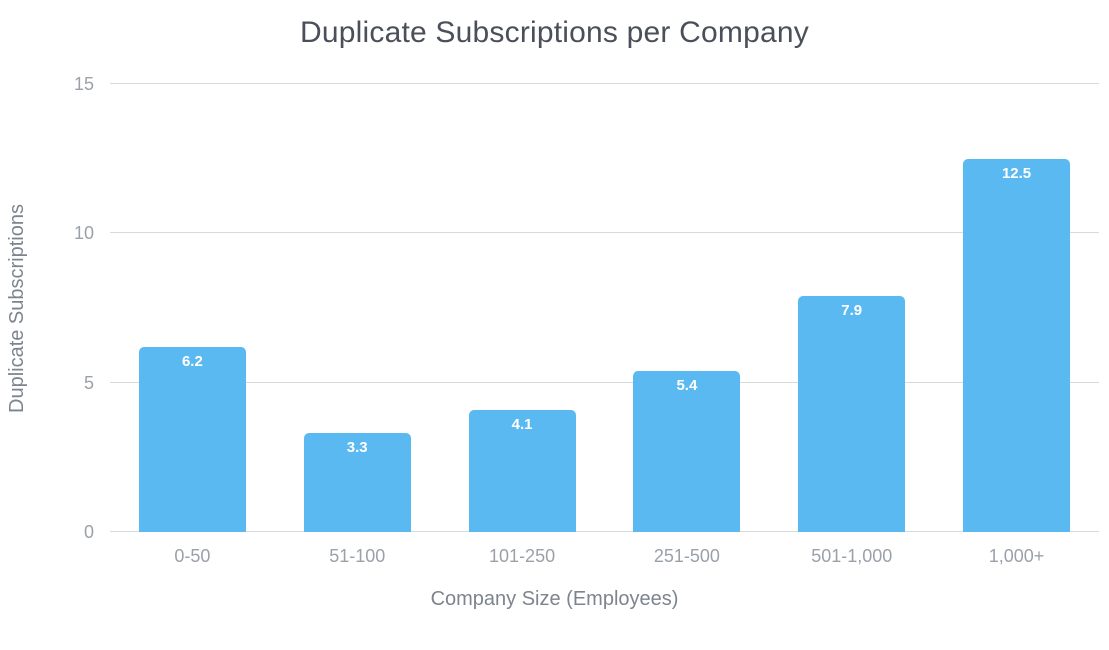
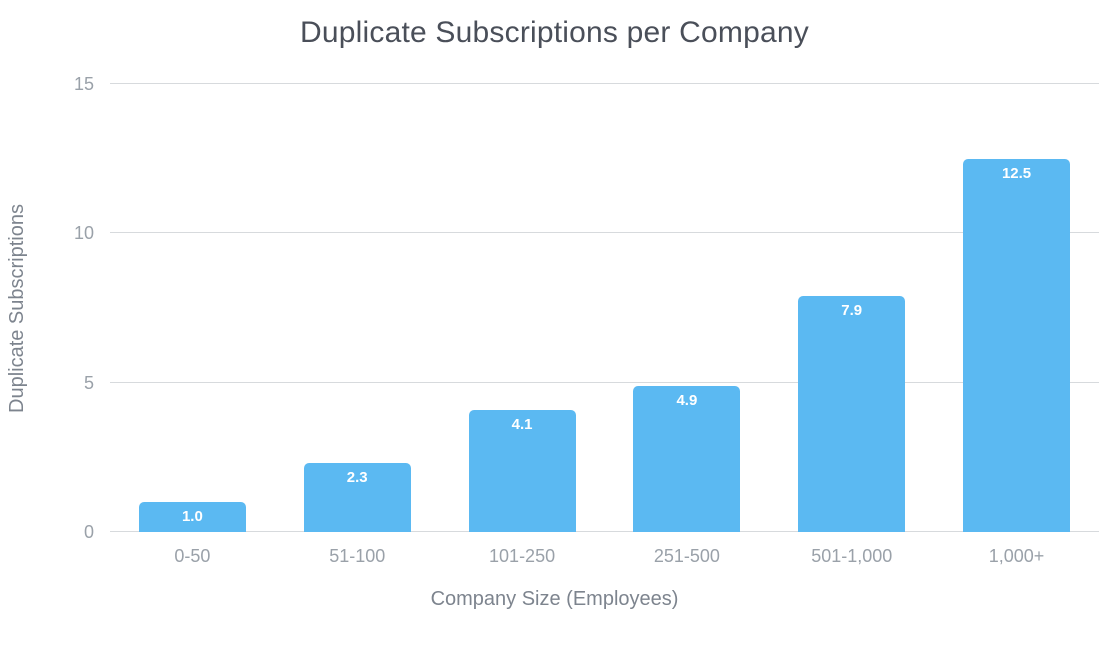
0-50: 6.2 -> 1.0
51-100: 3.3 -> 2.3
251-500: 5.4 -> 4.9
